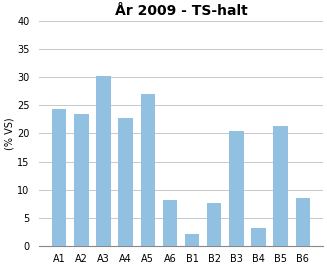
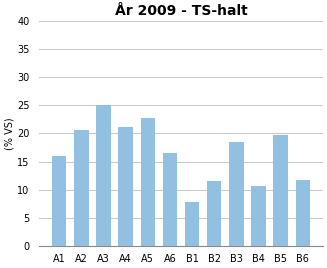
A1: 24.4 -> 16.0
A2: 23.4 -> 20.7
A3: 30.2 -> 25.0
A4: 22.8 -> 21.2
A5: 27.0 -> 22.8
A6: 8.2 -> 16.5
B1: 2.2 -> 7.8
B2: 7.6 -> 11.5
B3: 20.4 -> 18.4
B4: 3.2 -> 10.7
B5: 21.4 -> 19.8
B6: 8.6 -> 11.7
